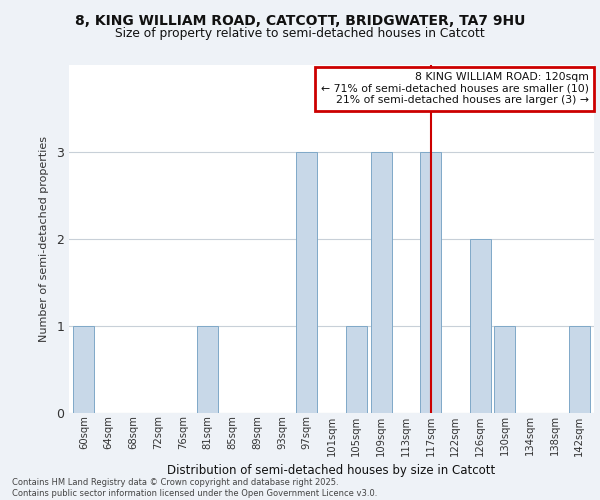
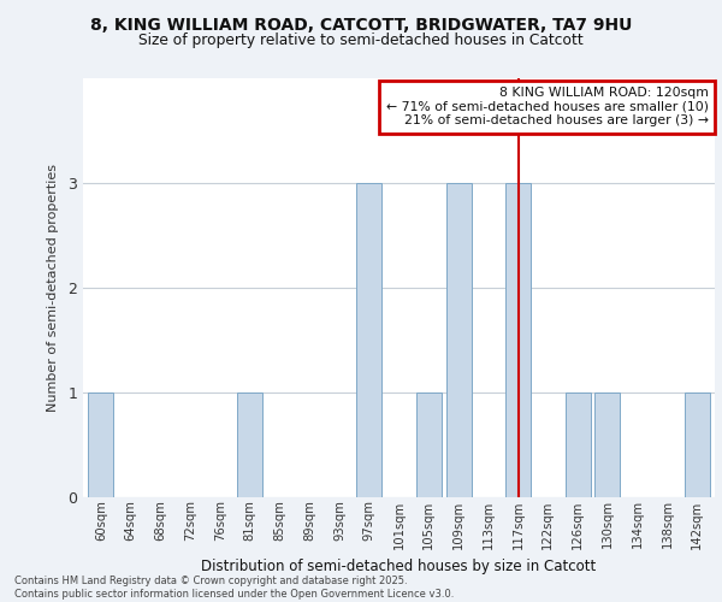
126sqm: 2 -> 1
